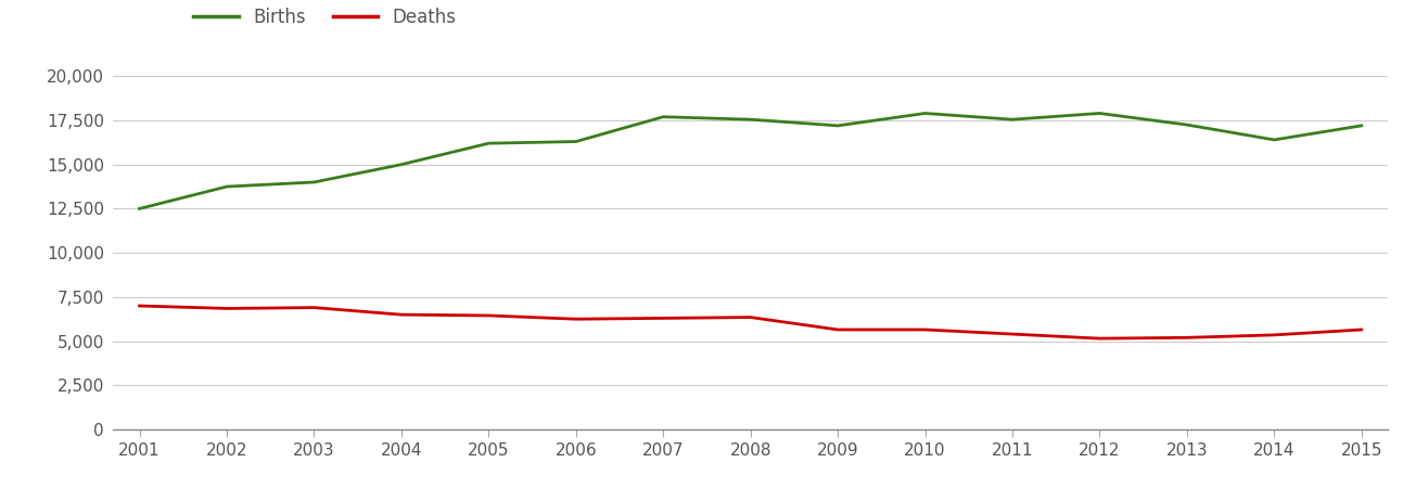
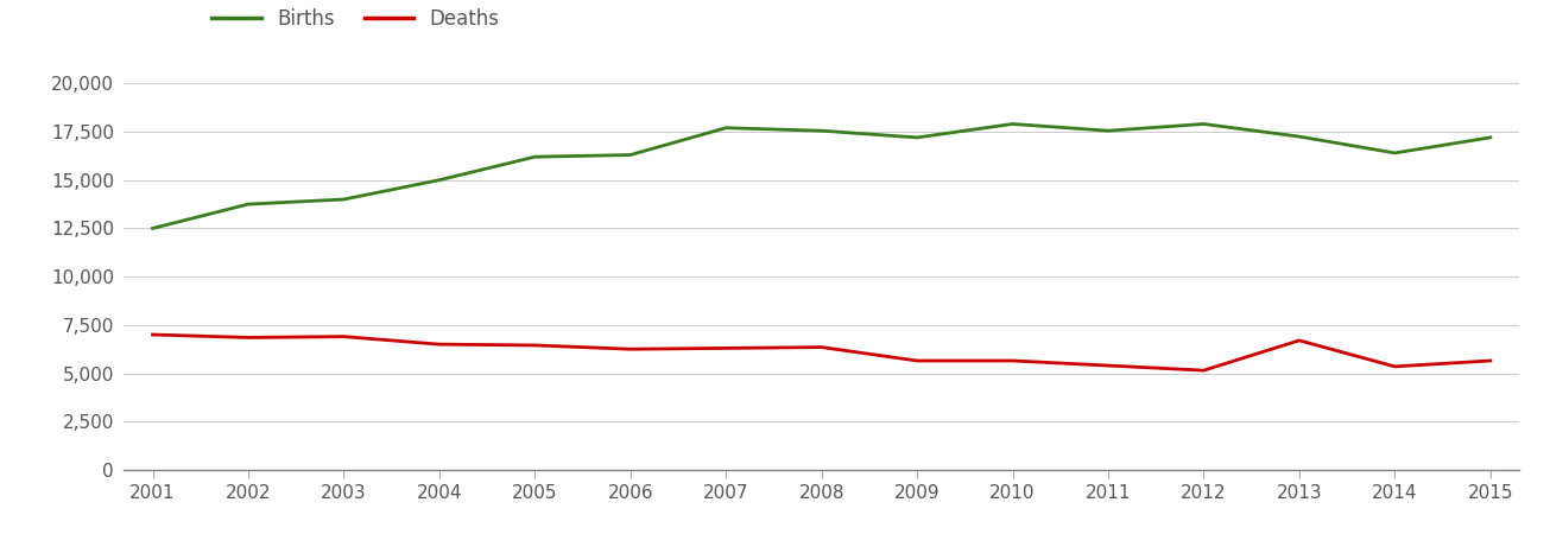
Deaths/2013: 5,200 -> 6,700
